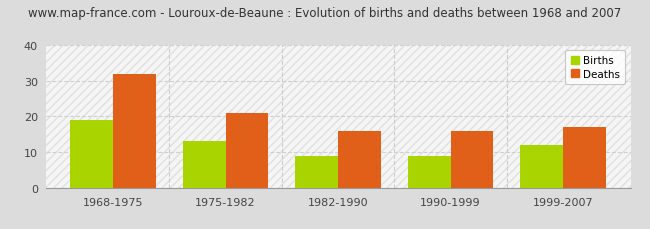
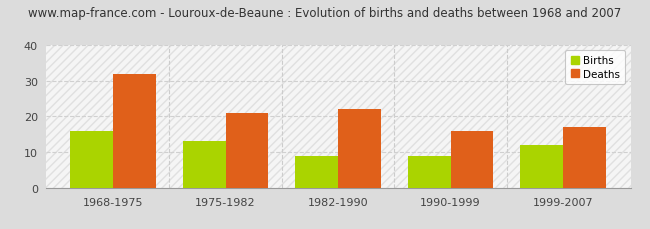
Births/1968-1975: 19 -> 16
Deaths/1982-1990: 16 -> 22
